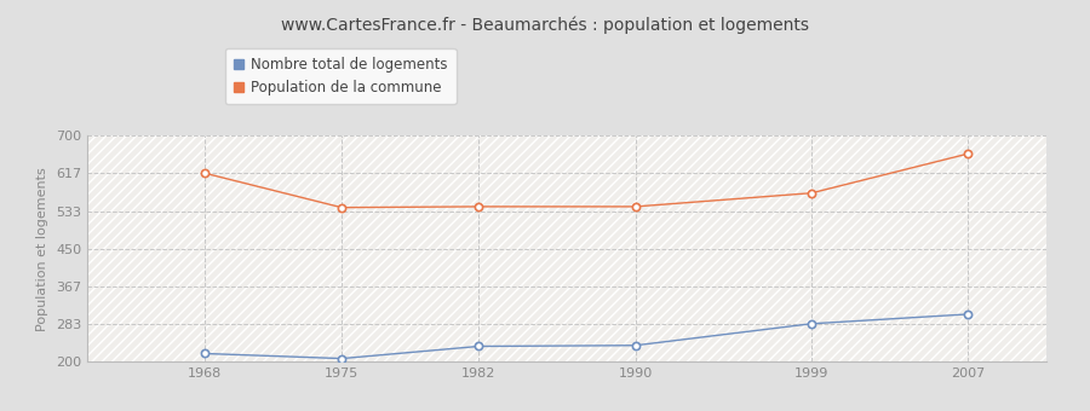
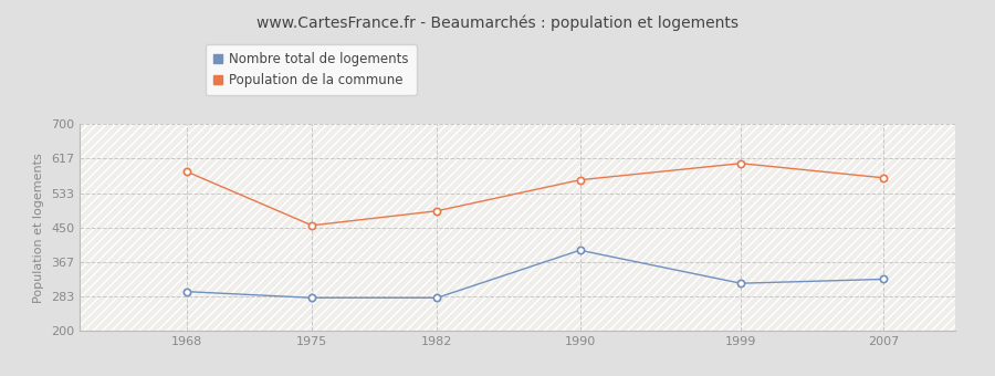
Nombre total de logements/1968: 218 -> 295
Population de la commune/1968: 617 -> 585
Nombre total de logements/1975: 207 -> 280
Population de la commune/1975: 541 -> 455
Nombre total de logements/1982: 234 -> 280
Population de la commune/1982: 543 -> 490
Nombre total de logements/1990: 236 -> 395
Population de la commune/1990: 543 -> 565
Nombre total de logements/1999: 284 -> 315
Population de la commune/1999: 573 -> 605
Nombre total de logements/2007: 305 -> 325
Population de la commune/2007: 660 -> 570
